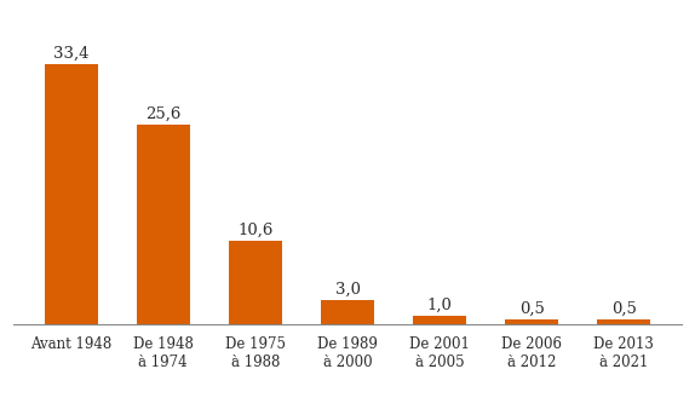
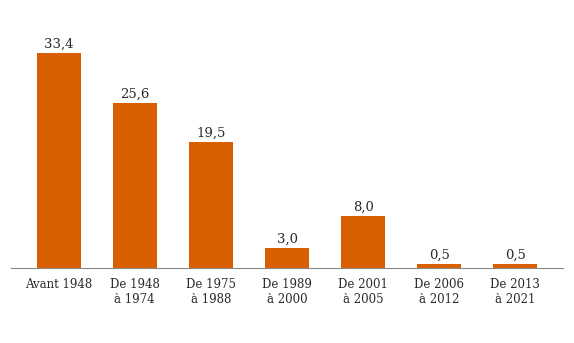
De 1975 à 1988: 10,6 -> 19,5
De 2001 à 2005: 1,0 -> 8,0
